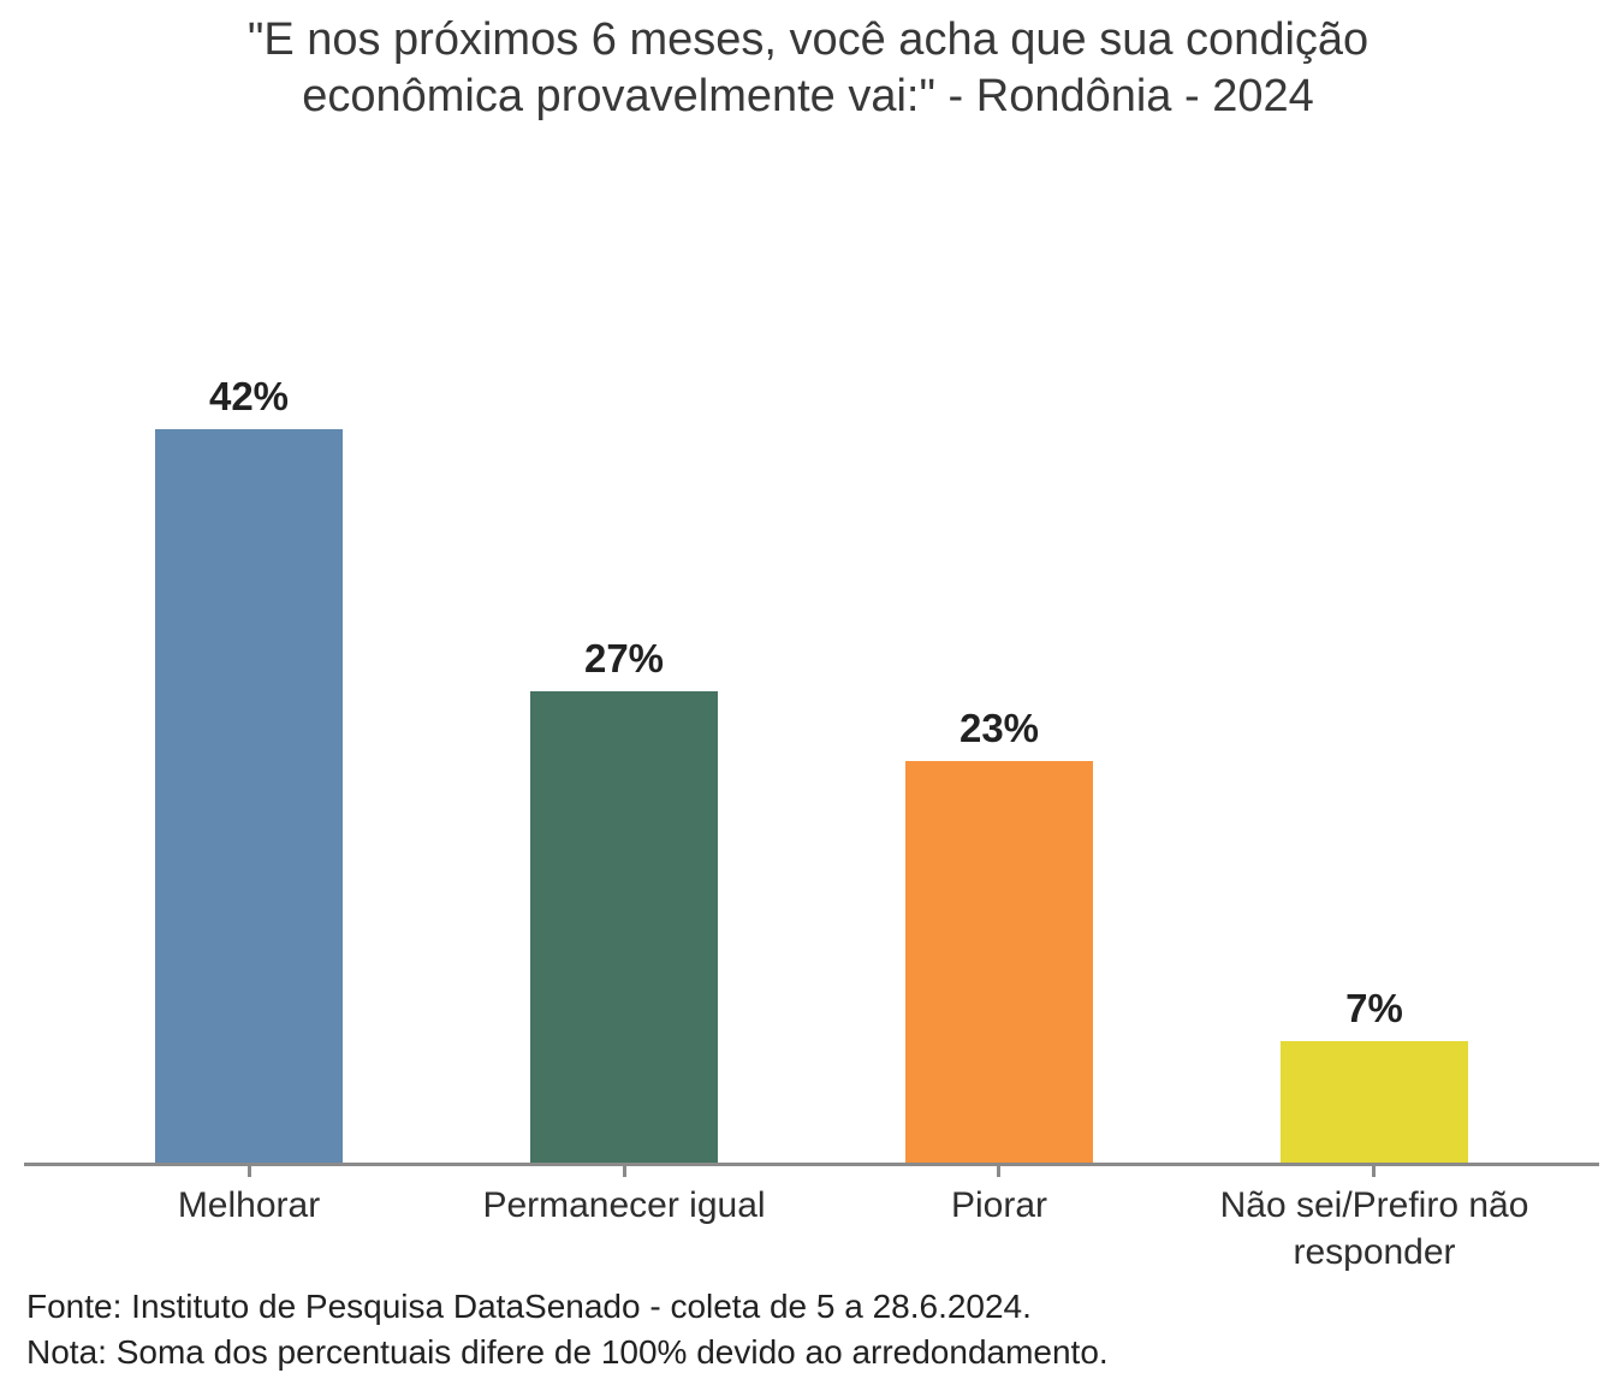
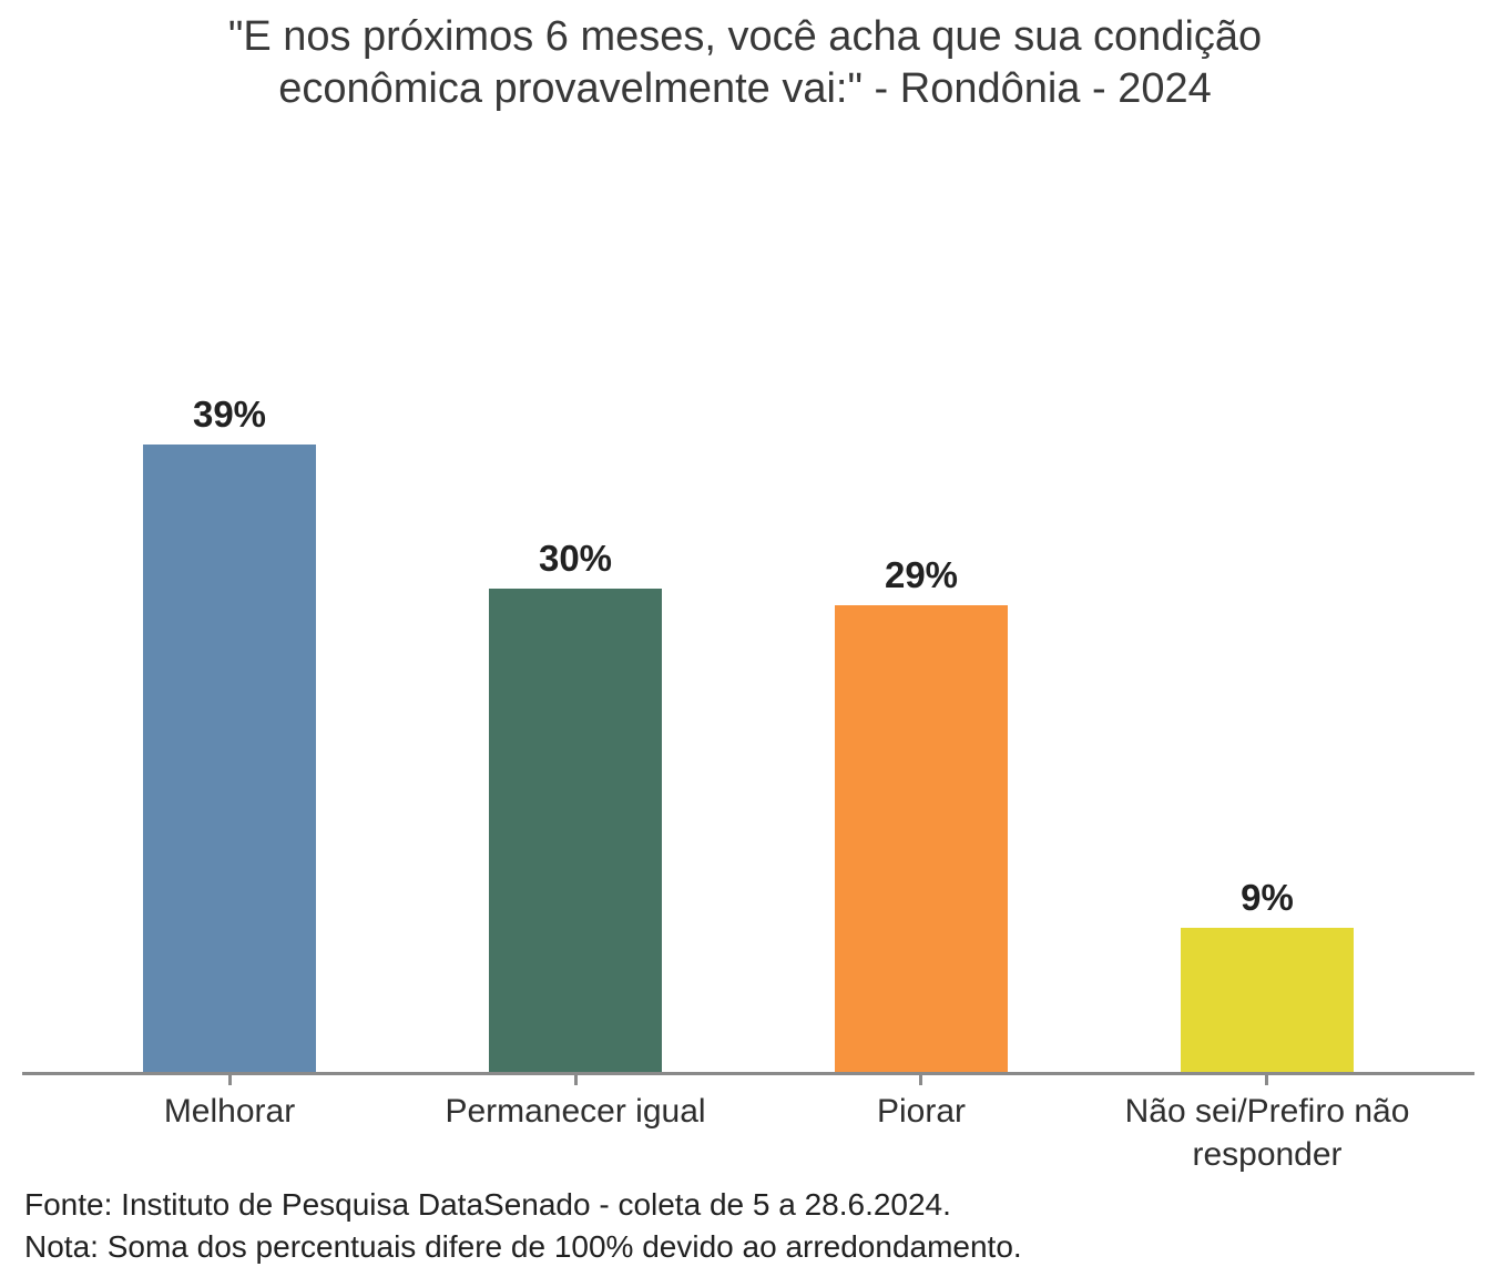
Melhorar: 42% -> 39%
Permanecer igual: 27% -> 30%
Piorar: 23% -> 29%
Não sei/Prefiro não responder: 7% -> 9%
